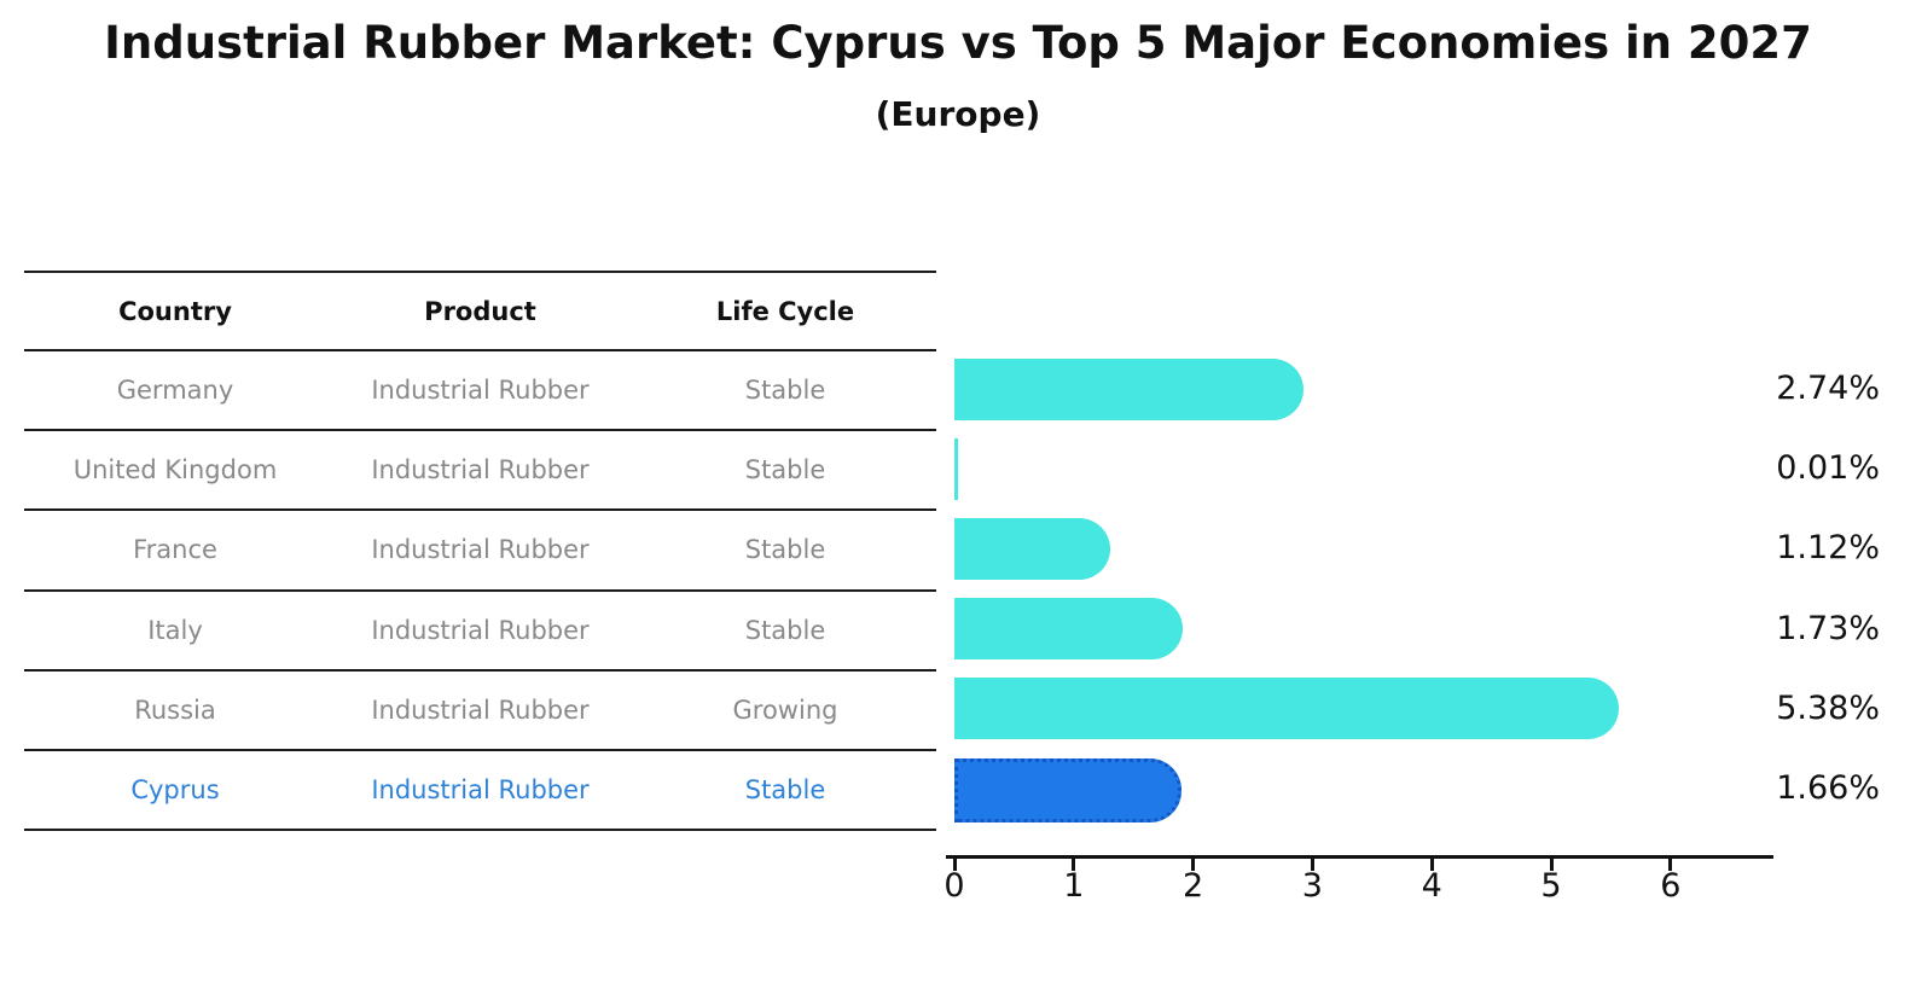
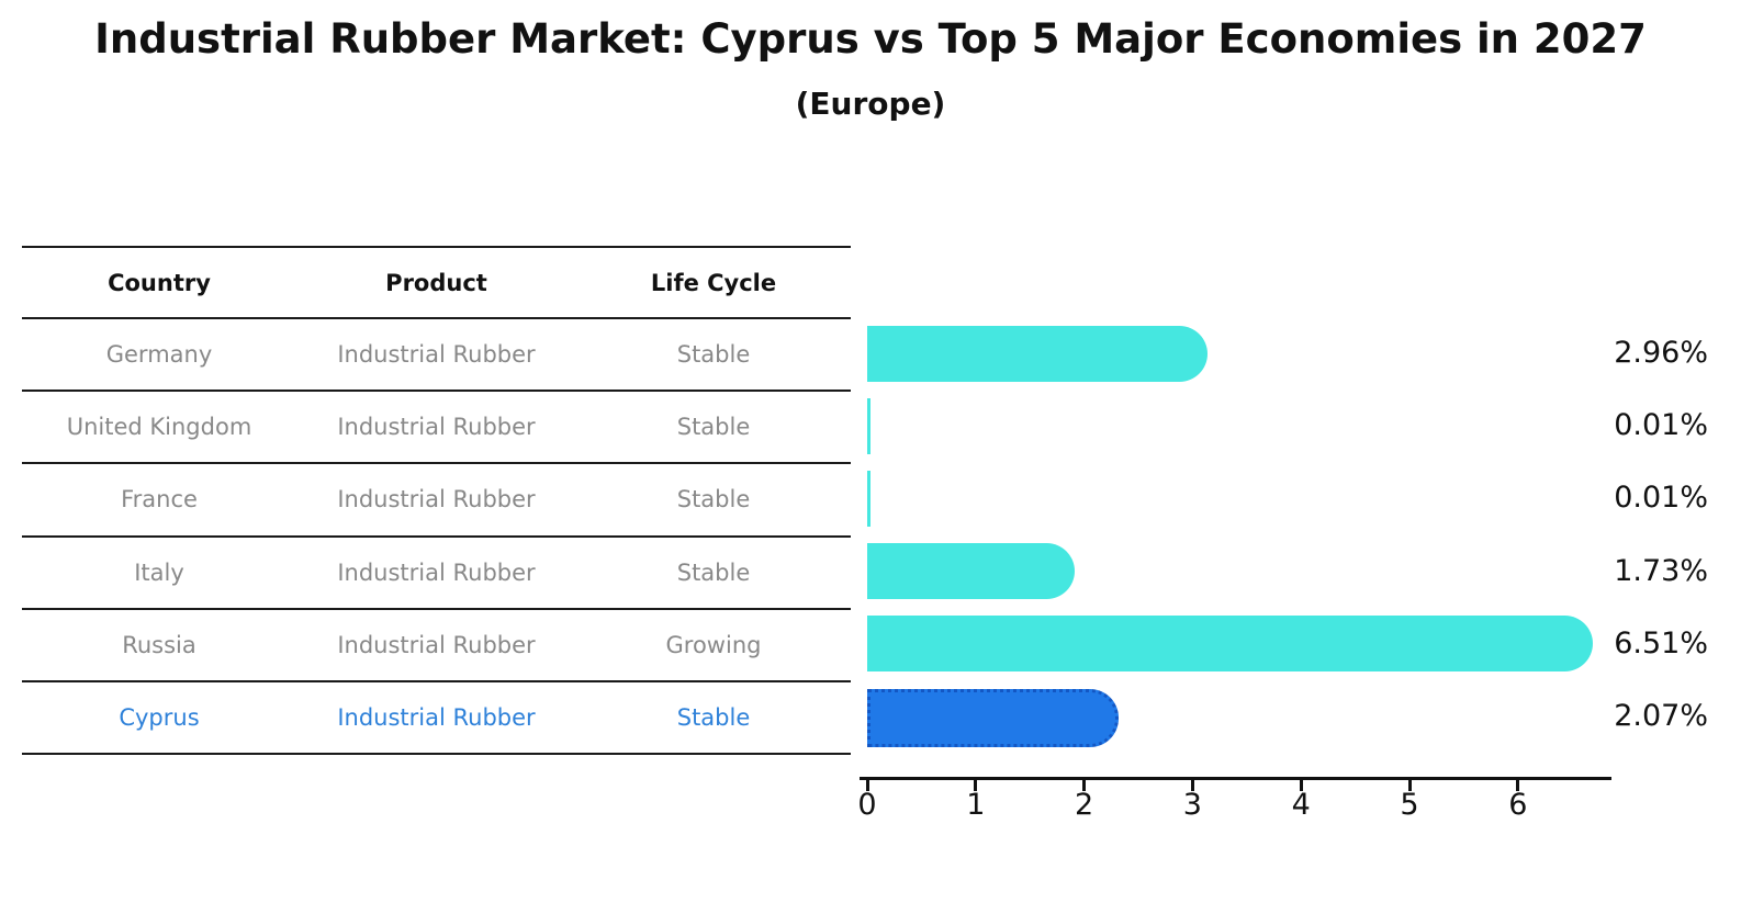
Germany: 2.74% -> 2.96%
France: 1.12% -> 0.01%
Russia: 5.38% -> 6.51%
Cyprus: 1.66% -> 2.07%
